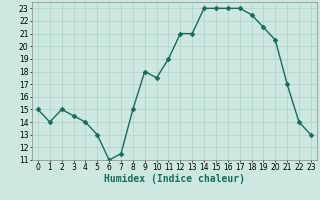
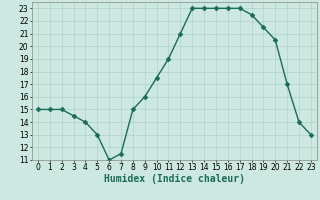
1: 14.0 -> 15.0
9: 18.0 -> 16.0
13: 21.0 -> 23.0
